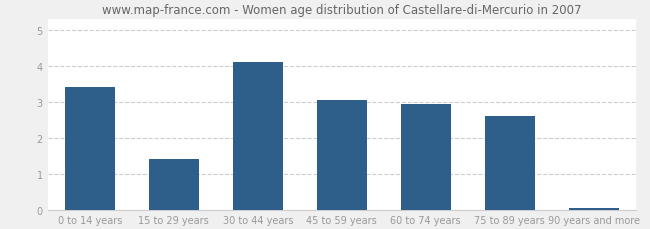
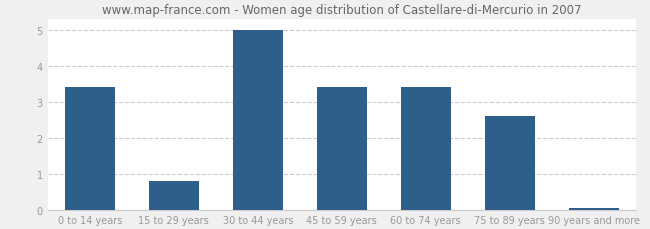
15 to 29 years: 1.40 -> 0.80
30 to 44 years: 4.10 -> 5.00
45 to 59 years: 3.05 -> 3.40
60 to 74 years: 2.95 -> 3.40
